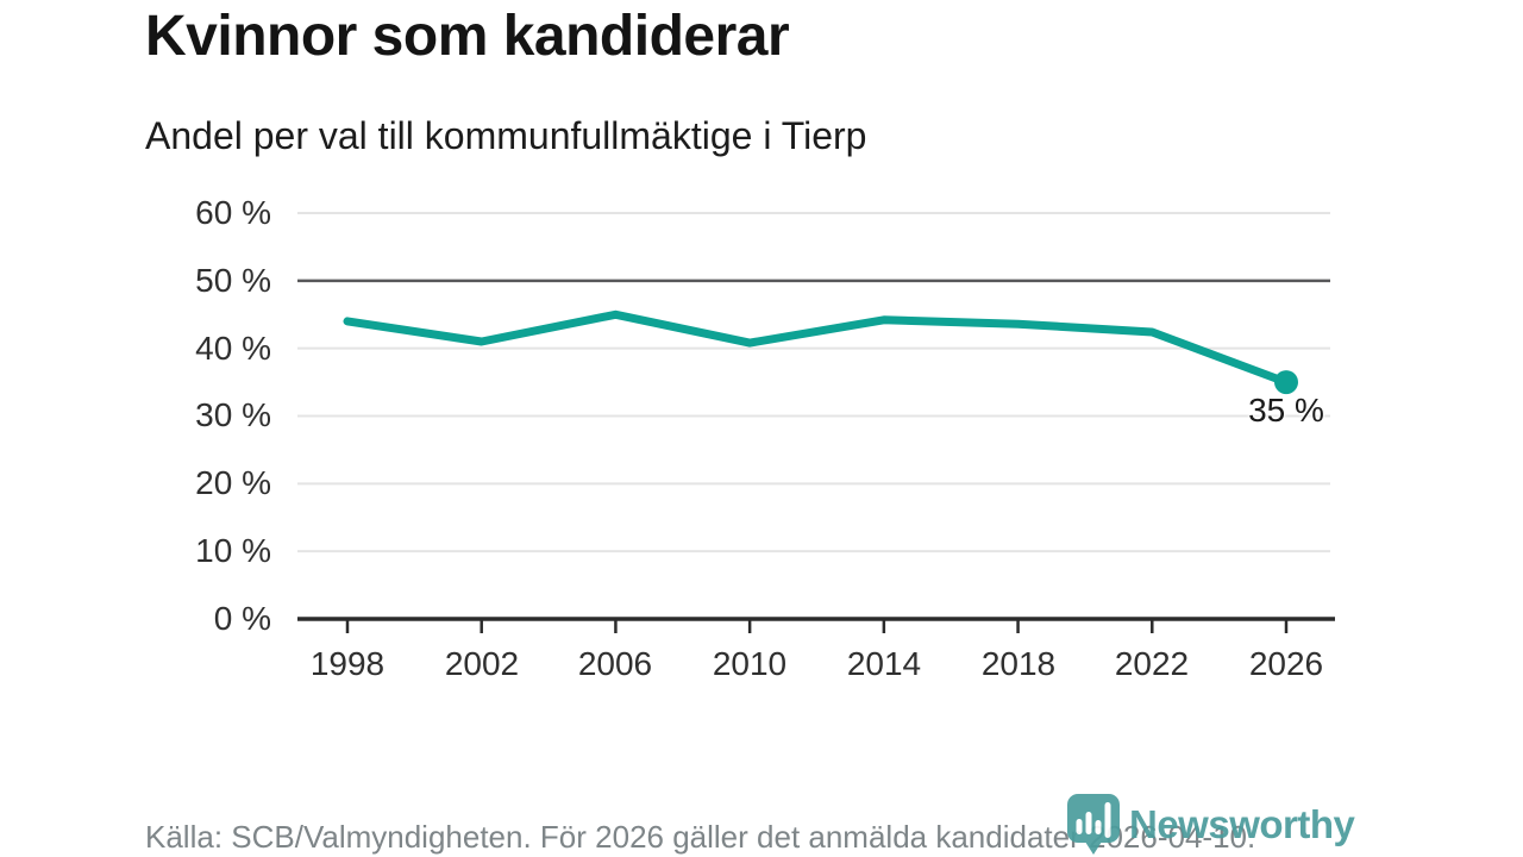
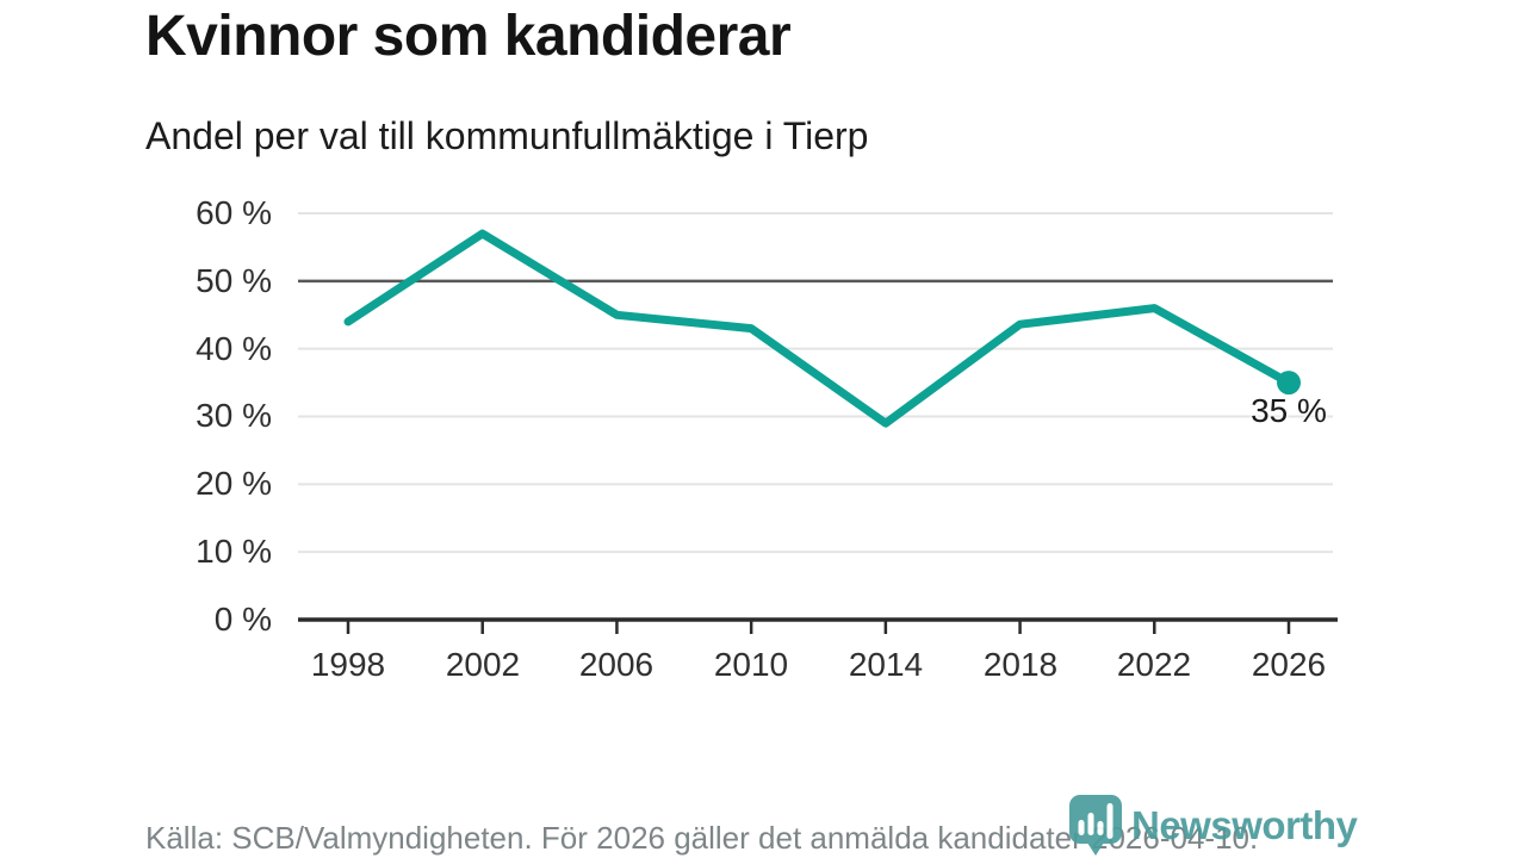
2002: 41% -> 57%
2010: 41% -> 43%
2014: 44% -> 29%
2022: 42% -> 46%
